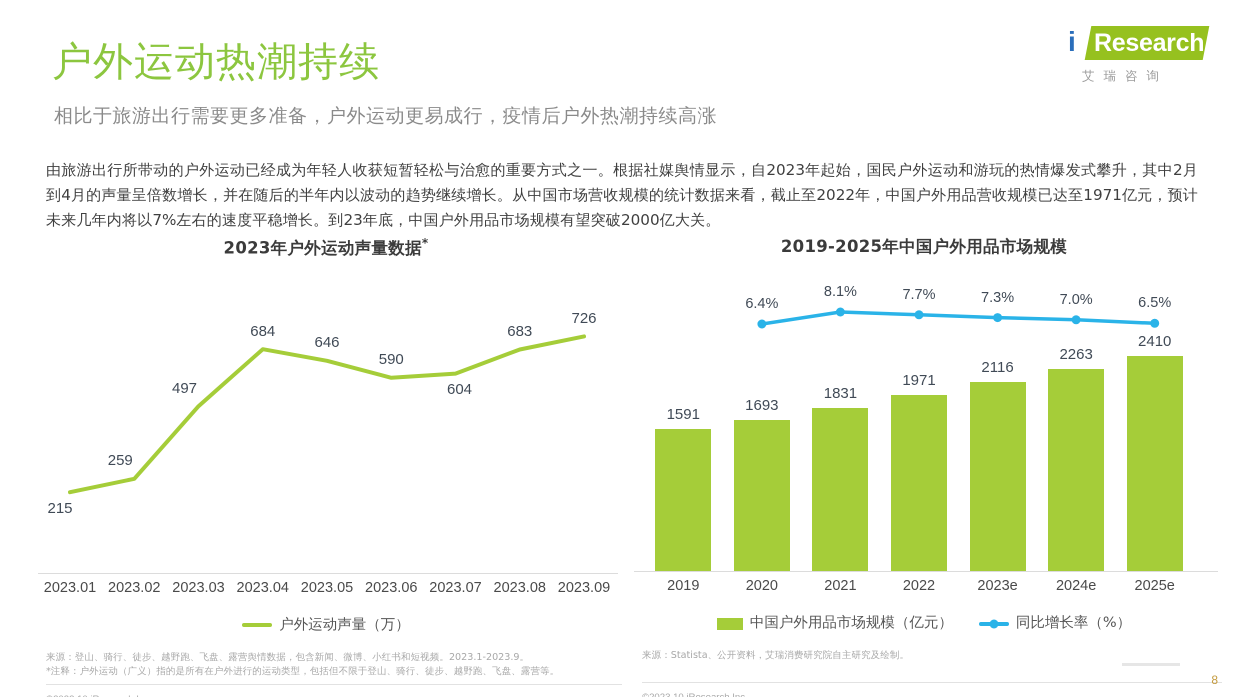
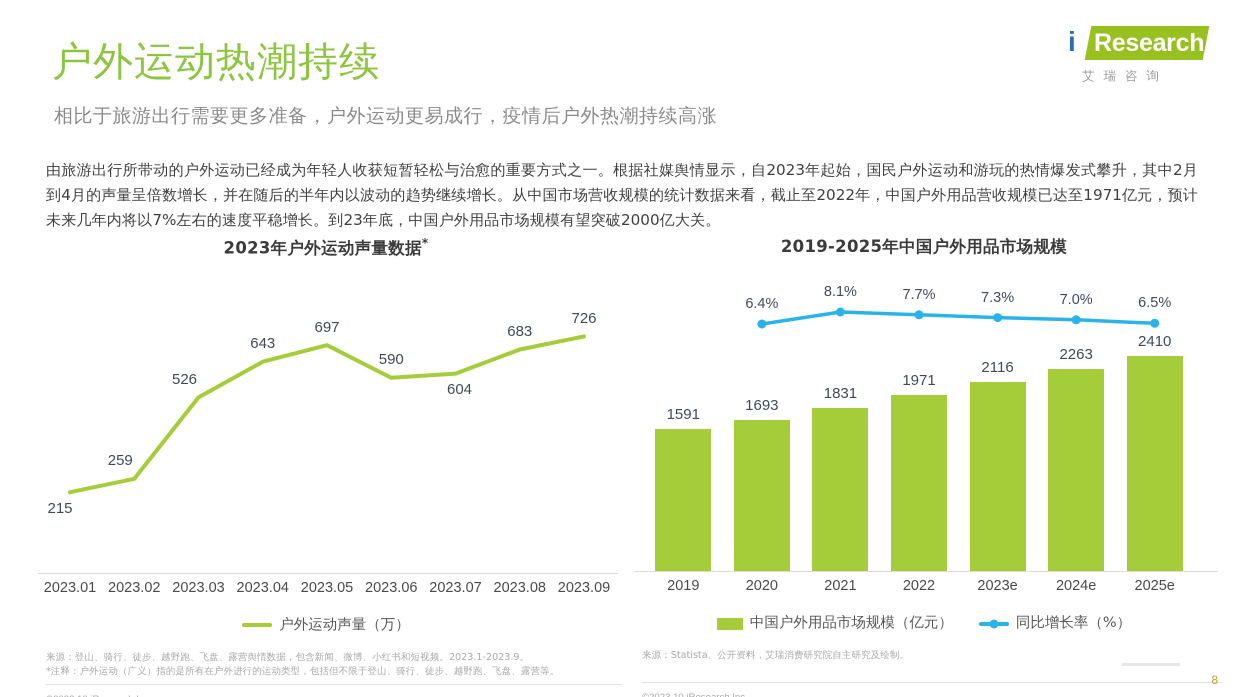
2023年户外运动声量数据*/2023.03: 497 -> 526
2023年户外运动声量数据*/2023.04: 684 -> 643
2023年户外运动声量数据*/2023.05: 646 -> 697
